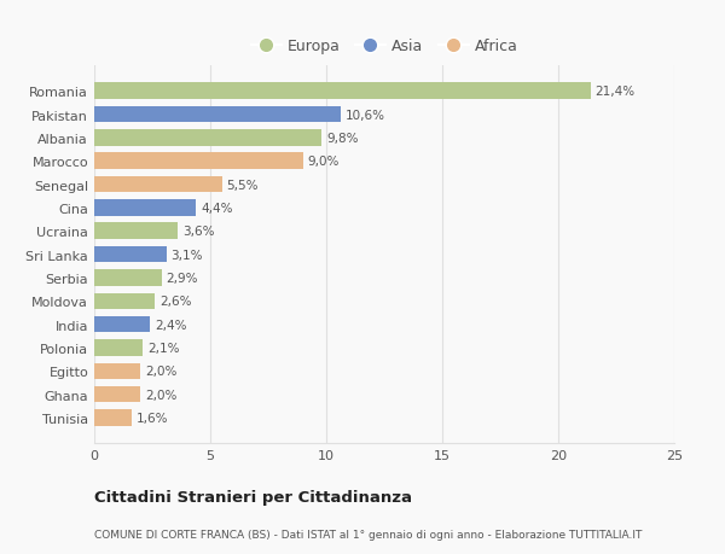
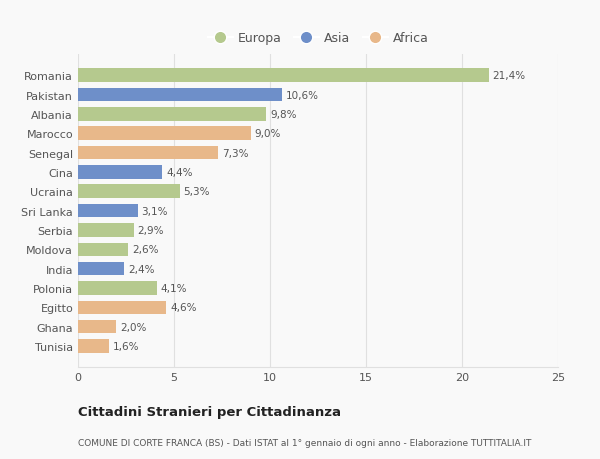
Senegal: 5,5% -> 7,3%
Ucraina: 3,6% -> 5,3%
Polonia: 2,1% -> 4,1%
Egitto: 2,0% -> 4,6%
